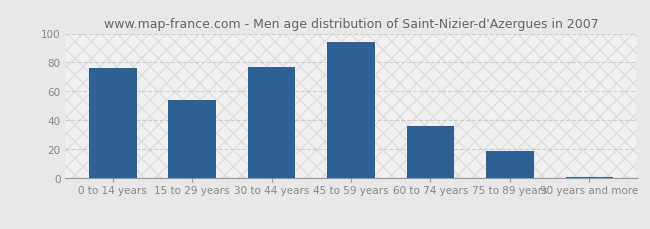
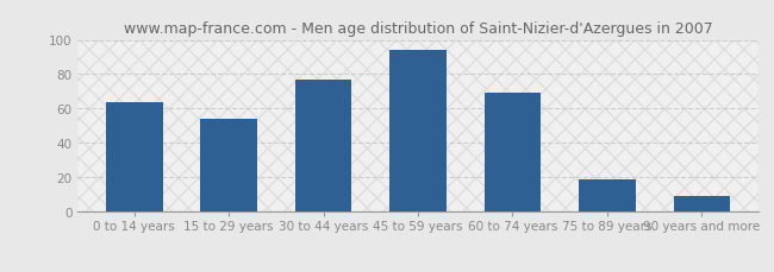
0 to 14 years: 76 -> 64
60 to 74 years: 36 -> 69
90 years and more: 1 -> 9
